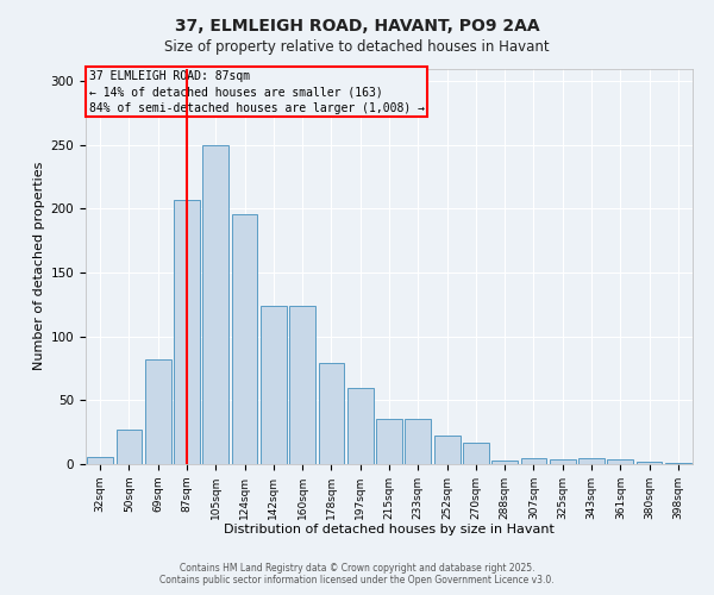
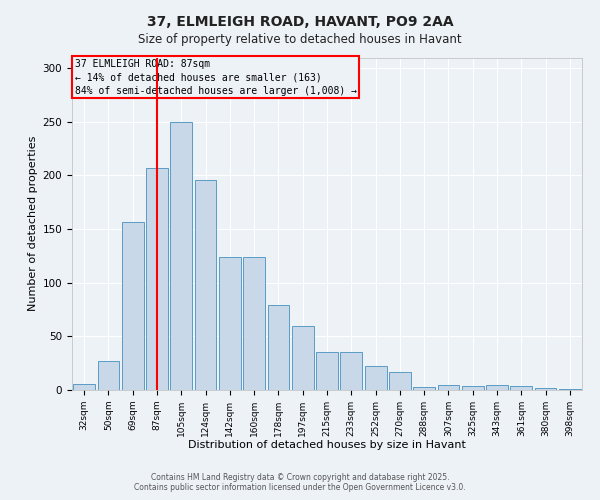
69sqm: 82 -> 157
